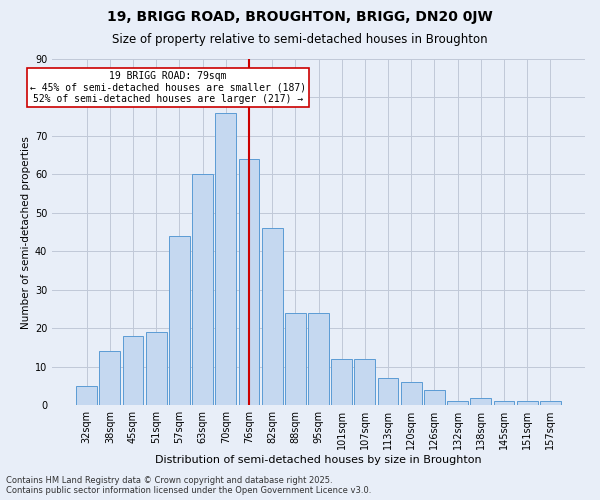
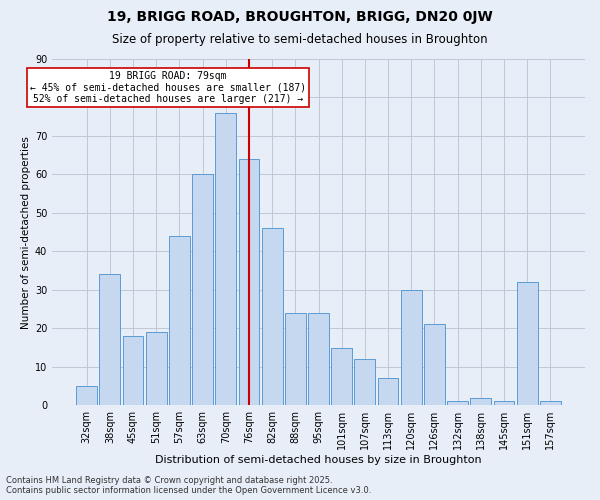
38sqm: 14 -> 34
101sqm: 12 -> 15
120sqm: 6 -> 30
126sqm: 4 -> 21
151sqm: 1 -> 32
